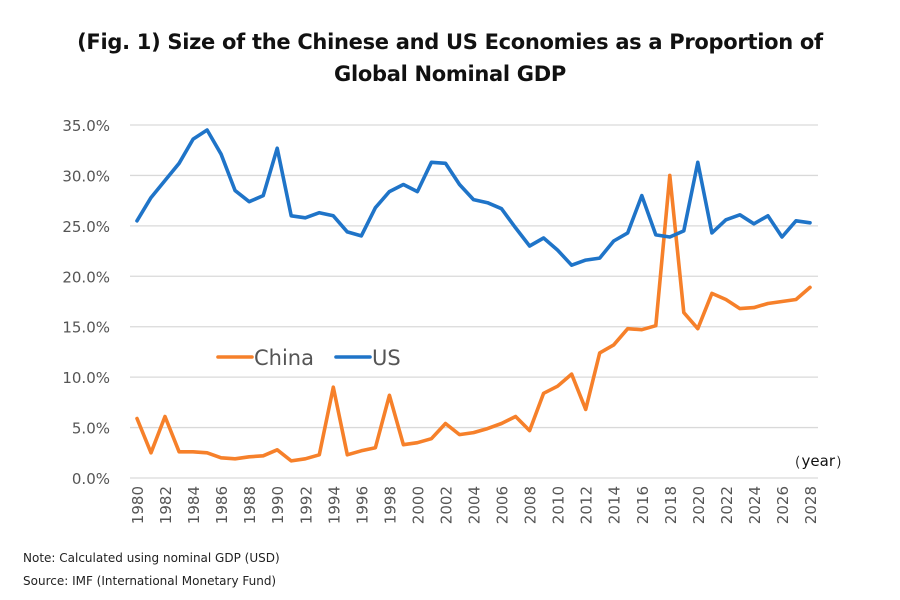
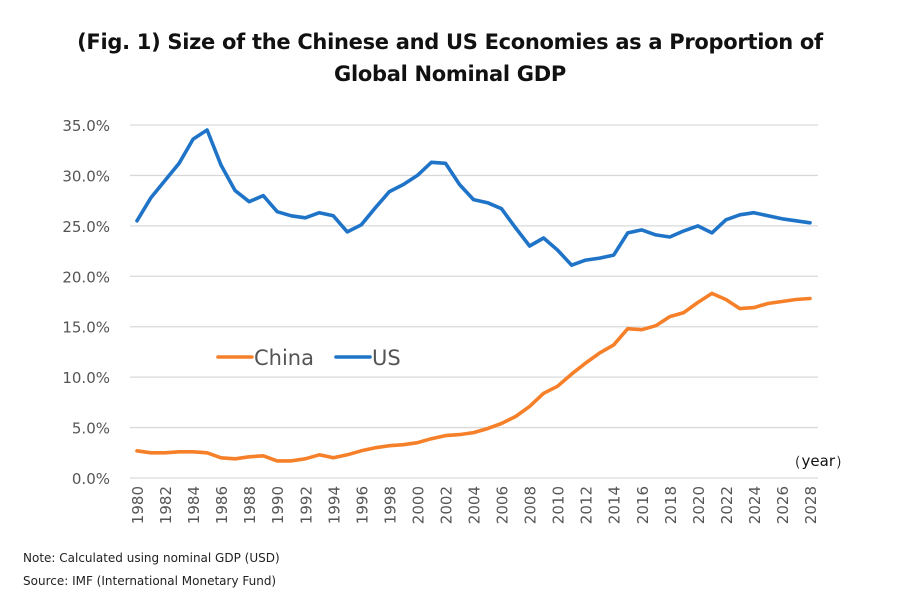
China/1980: 5.9% -> 2.7%
China/1982: 6.1% -> 2.5%
US/1986: 32.1% -> 31.0%
China/1990: 2.8% -> 1.7%
US/1990: 32.7% -> 26.4%
China/1994: 9.0% -> 2.0%
US/1996: 24.0% -> 25.1%
China/1998: 8.2% -> 3.2%
US/2000: 28.4% -> 30.0%
China/2002: 5.4% -> 4.2%
China/2008: 4.7% -> 7.1%
China/2012: 6.8% -> 11.4%
US/2014: 23.5% -> 22.1%
US/2016: 28.0% -> 24.6%
China/2018: 30.0% -> 16.0%
China/2020: 14.8% -> 17.4%
US/2020: 31.3% -> 25.0%
US/2024: 25.2% -> 26.3%
US/2026: 23.9% -> 25.7%
China/2028: 18.9% -> 17.8%
